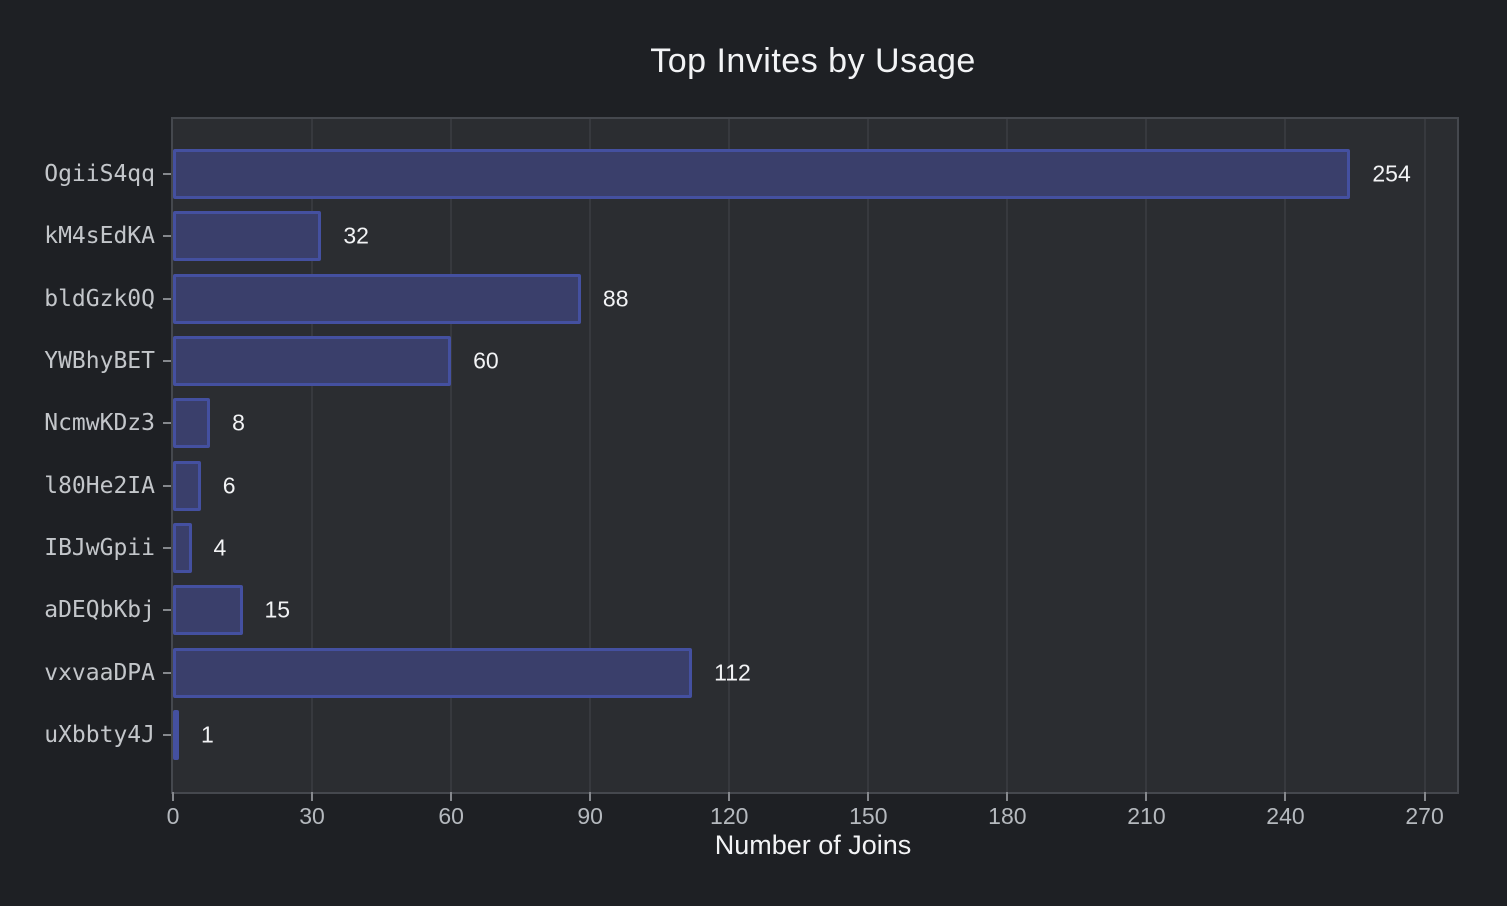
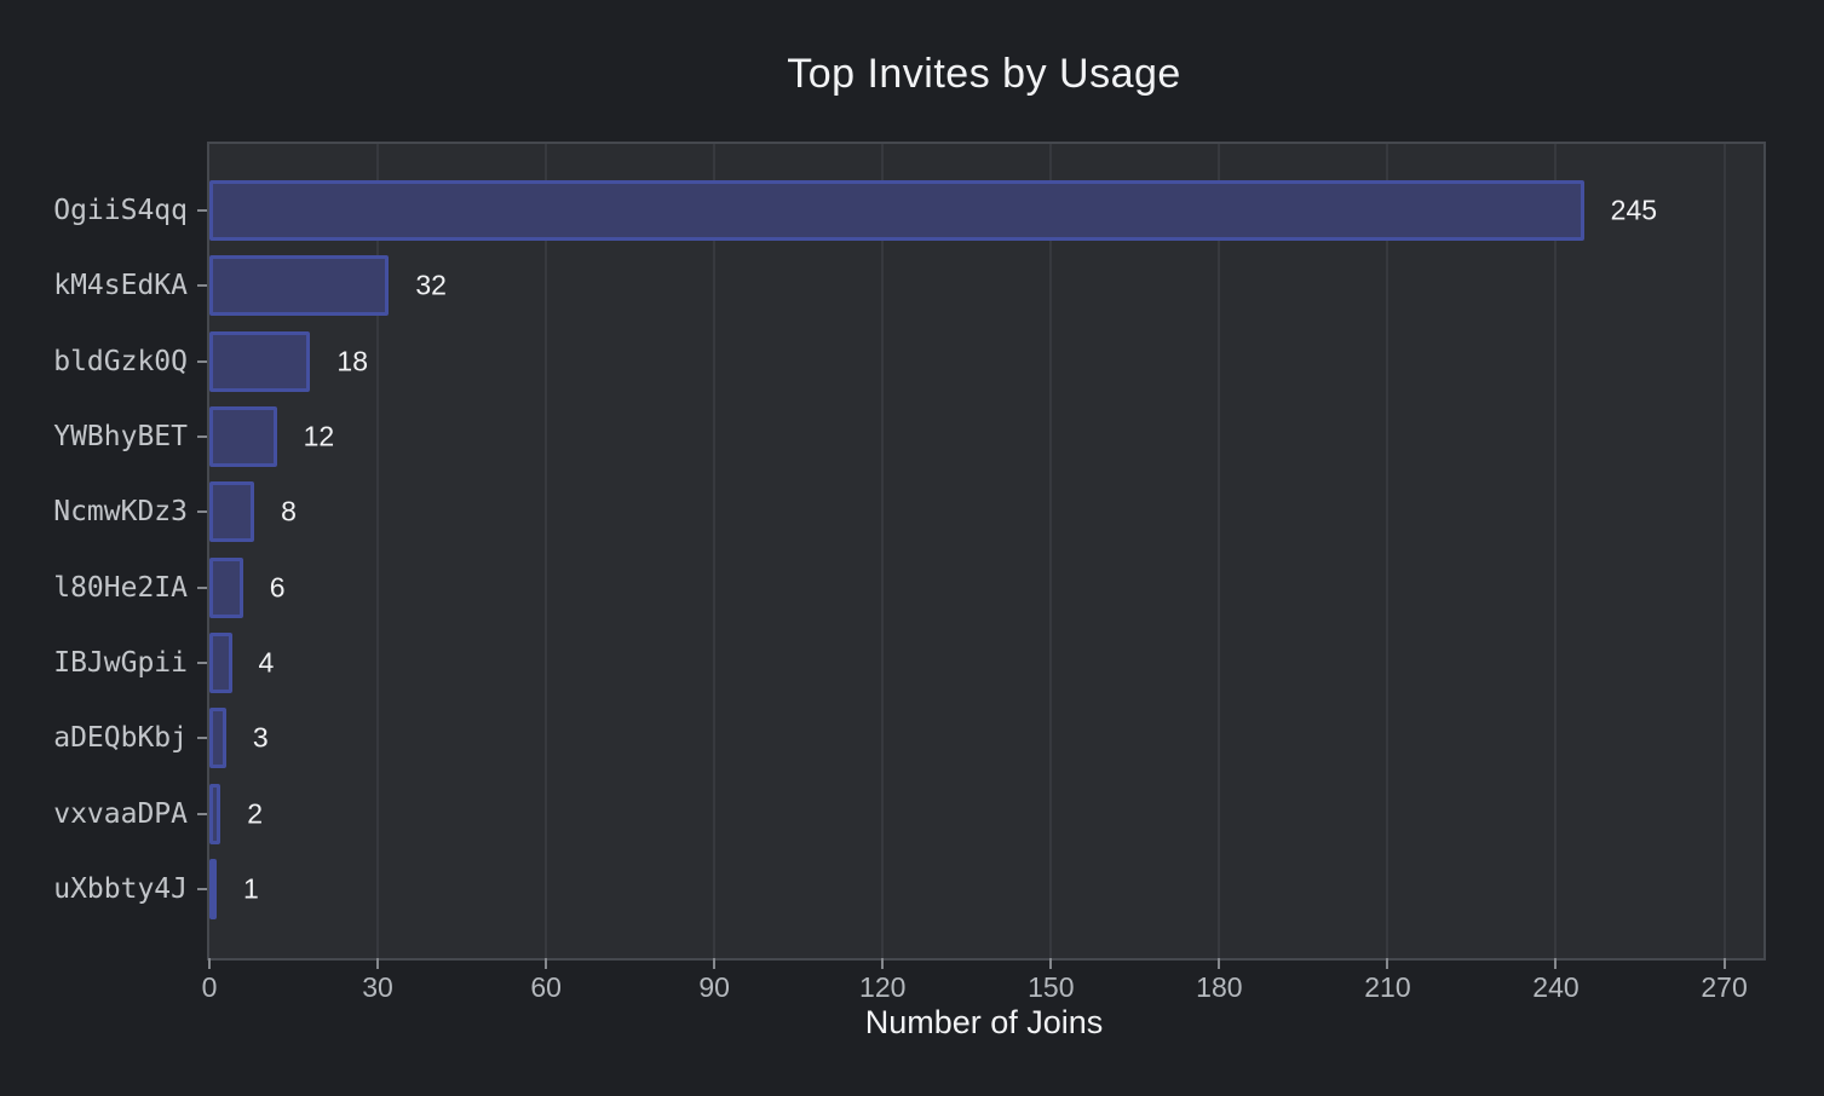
OgiiS4qq: 254 -> 245
bldGzk0Q: 88 -> 18
YWBhyBET: 60 -> 12
aDEQbKbj: 15 -> 3
vxvaaDPA: 112 -> 2
